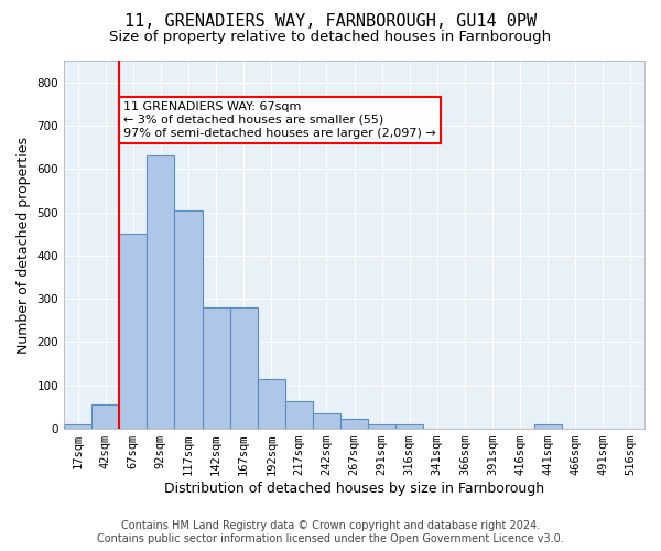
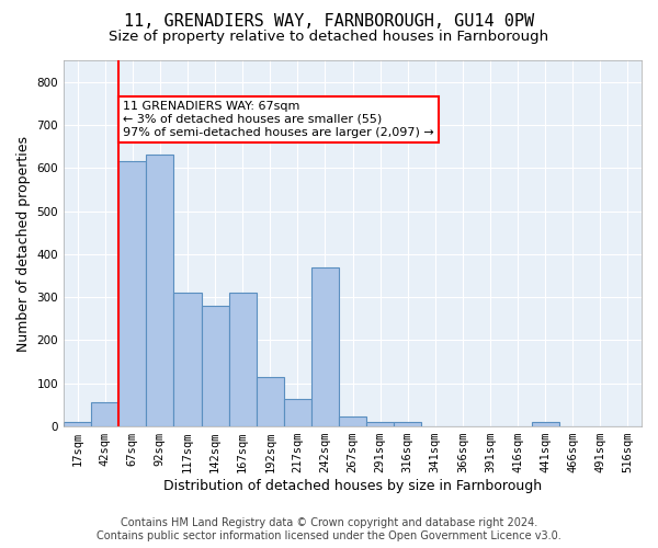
67sqm: 450 -> 615
117sqm: 505 -> 310
167sqm: 280 -> 310
242sqm: 35 -> 370
